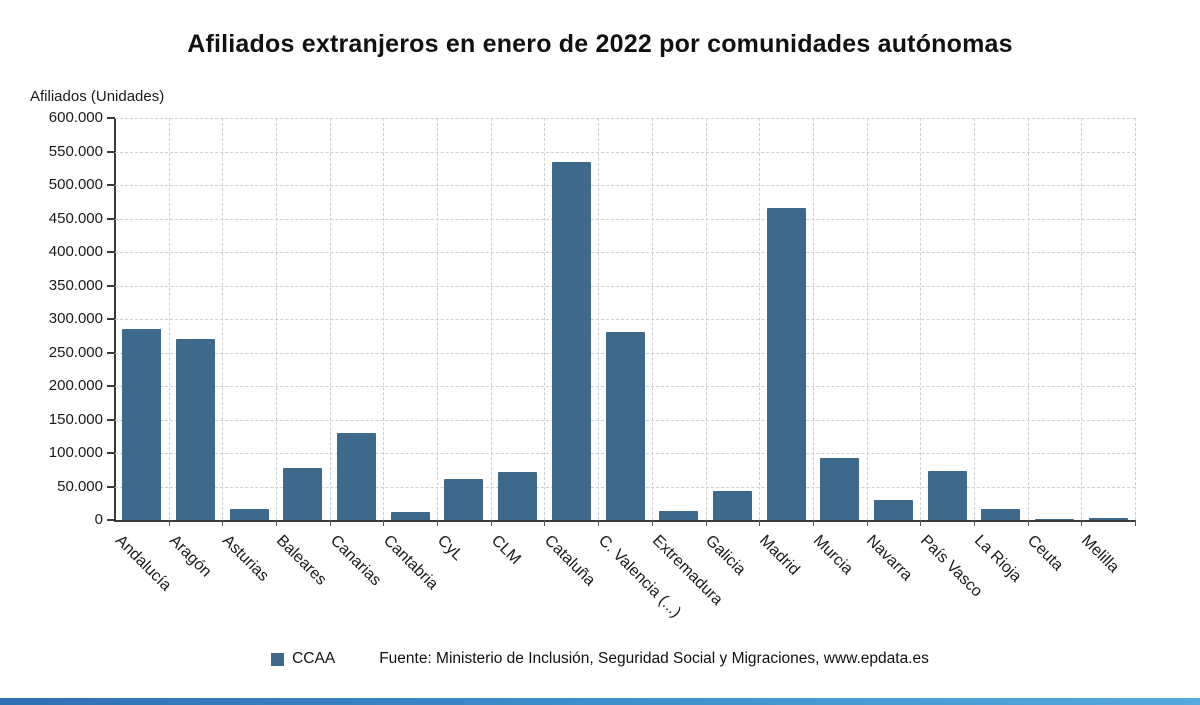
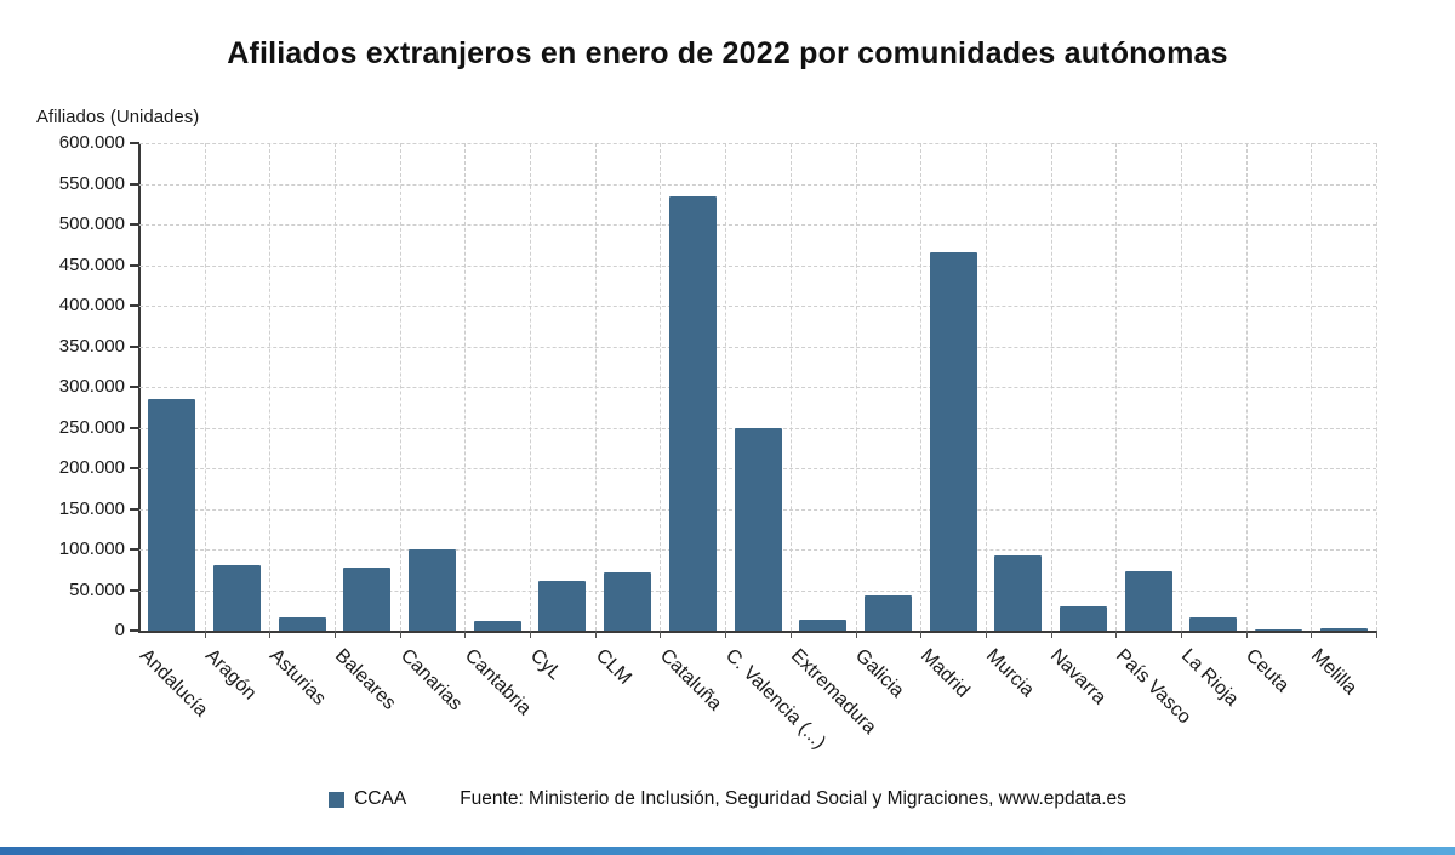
Aragón: 270000 -> 80000
Canarias: 130000 -> 100000
C. Valencia (...): 280000 -> 250000
